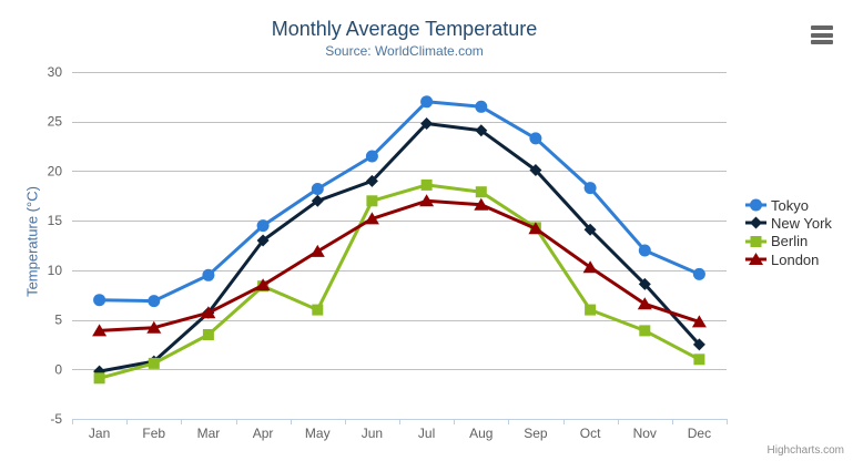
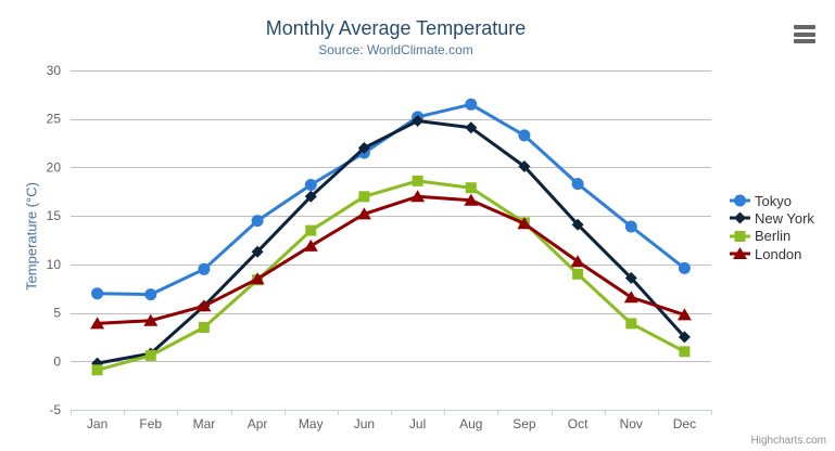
New York/Apr: 13 -> 11
Berlin/May: 6 -> 14
New York/Jun: 19 -> 22
Tokyo/Jul: 27 -> 25
Berlin/Oct: 6 -> 9
Tokyo/Nov: 12 -> 14
